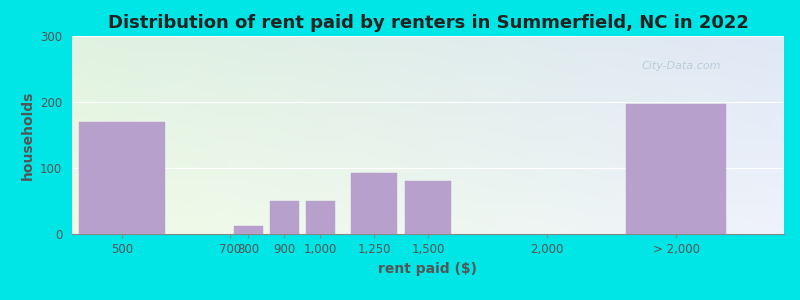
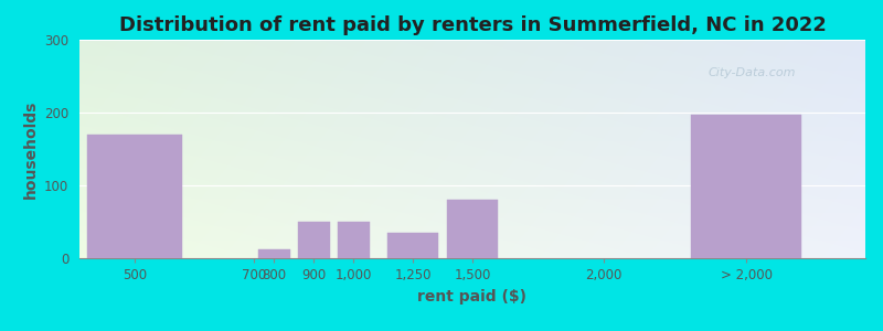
1,250: 92 -> 35
